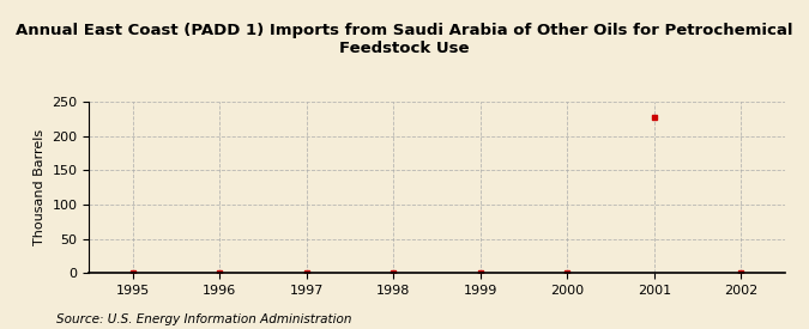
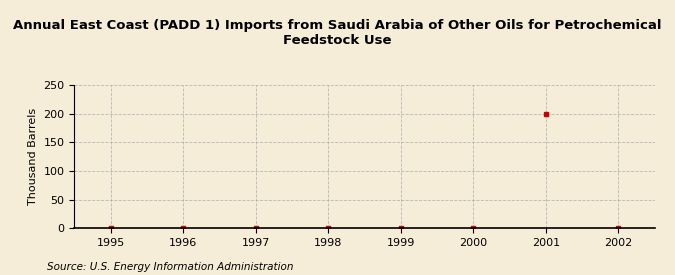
2001: 227 -> 200
